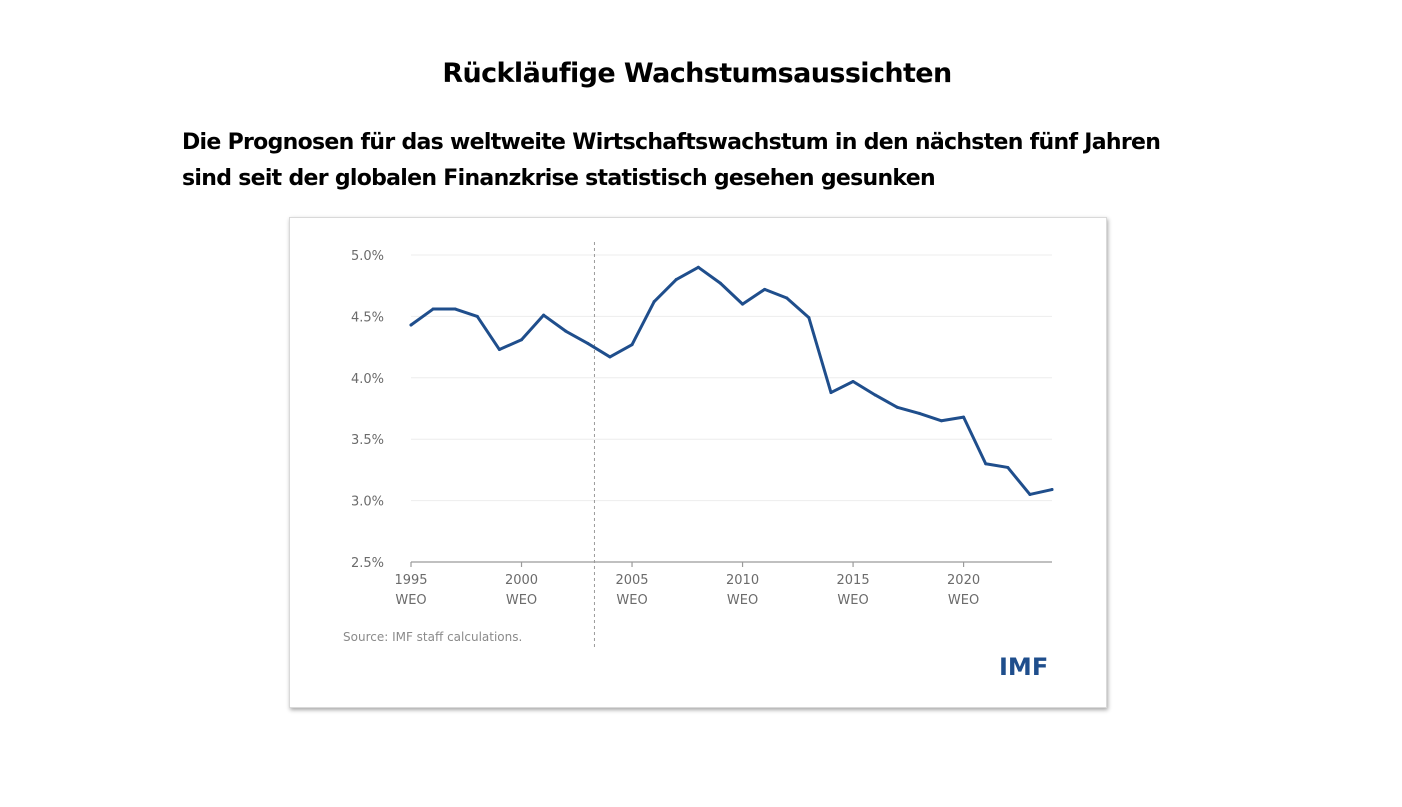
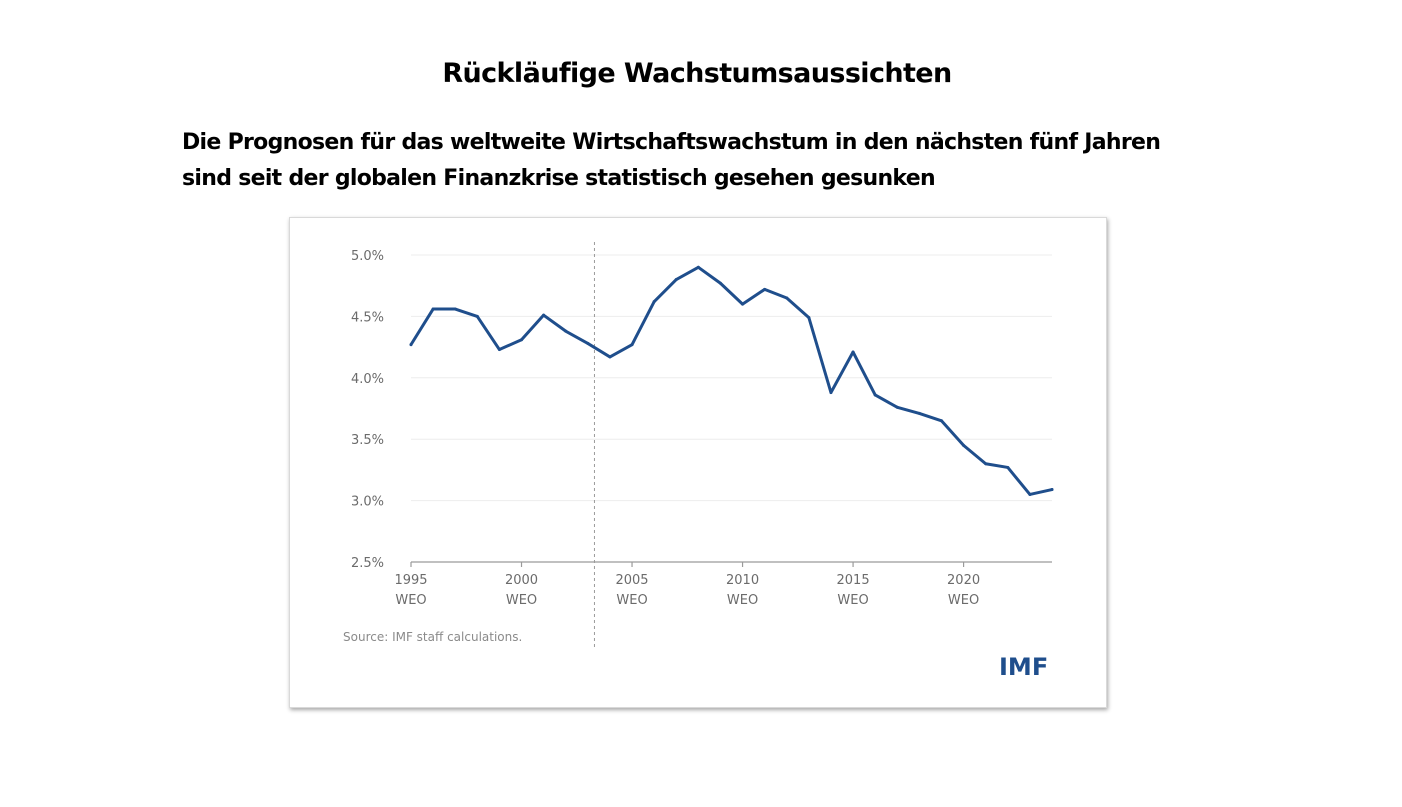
1995: 4.43% -> 4.27%
2015: 3.97% -> 4.21%
2020: 3.68% -> 3.45%
